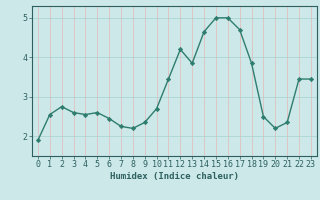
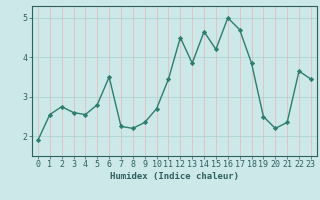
5: 2.60 -> 2.80
6: 2.45 -> 3.50
12: 4.20 -> 4.50
15: 5.00 -> 4.20
22: 3.45 -> 3.65
